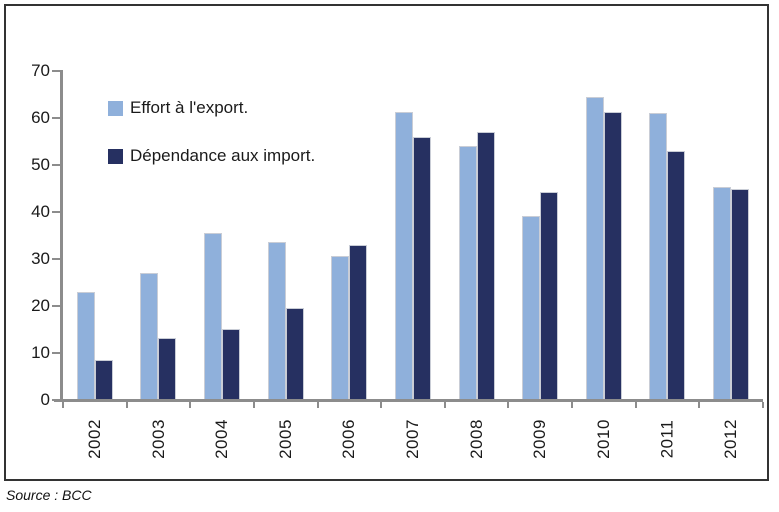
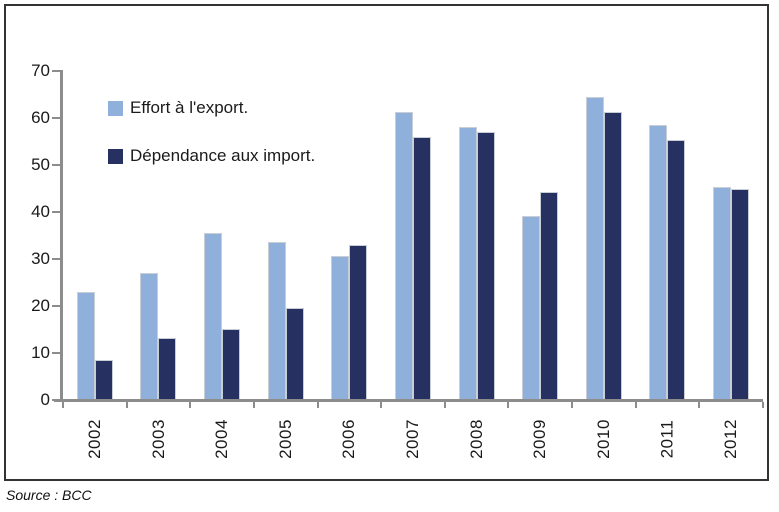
Effort à l'export./2008: 54 -> 58
Effort à l'export./2011: 61 -> 58
Dépendance aux import./2011: 53 -> 55
